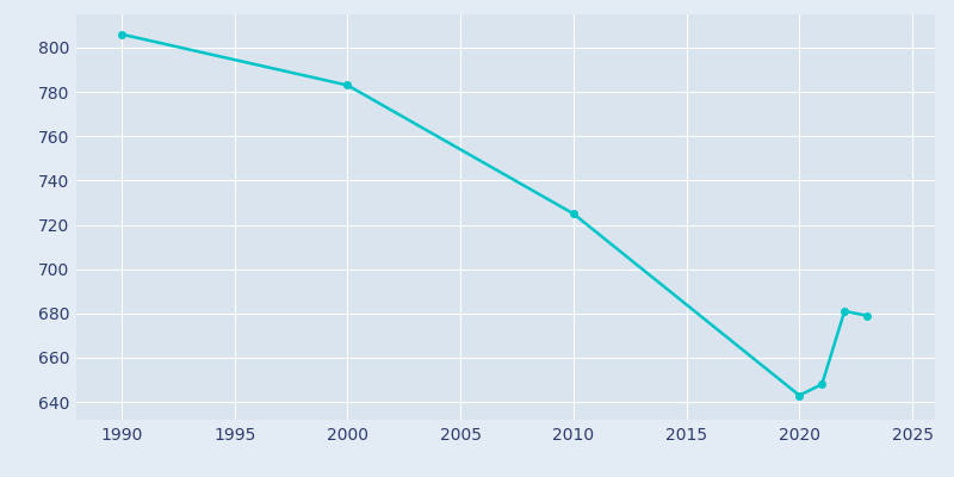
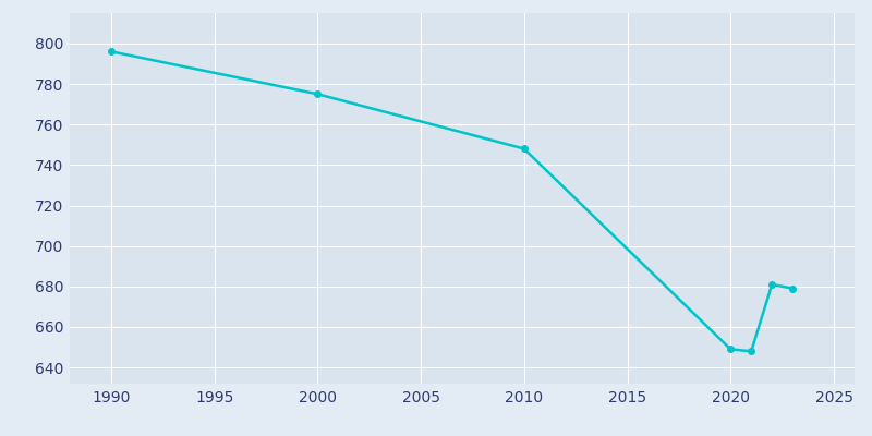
1990: 806 -> 796
2000: 783 -> 775
2010: 725 -> 748
2020: 643 -> 649
